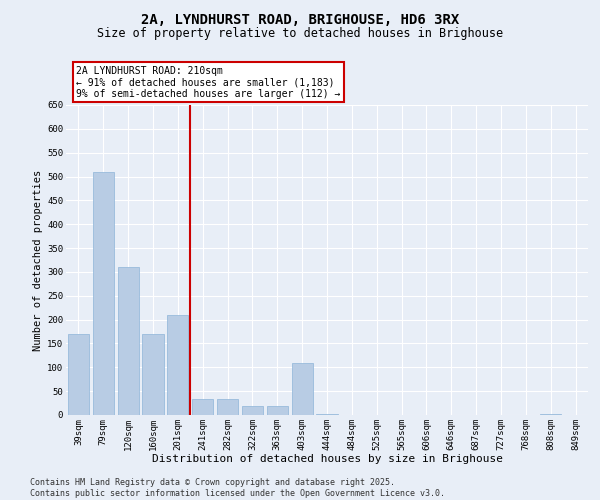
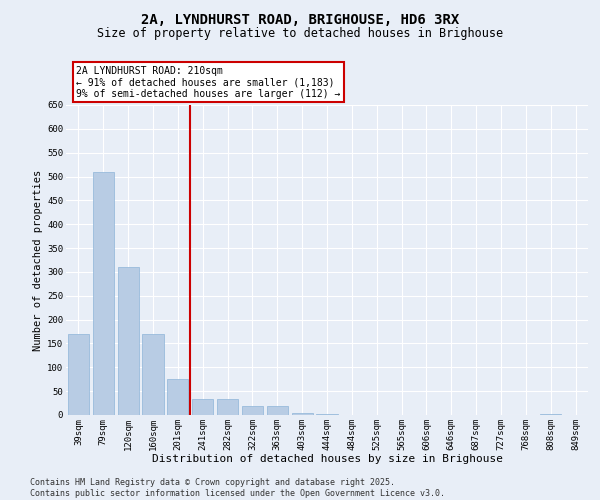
201sqm: 210 -> 75
403sqm: 110 -> 5
